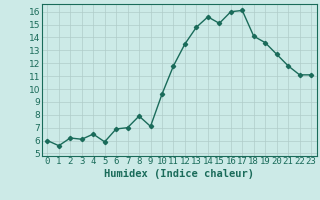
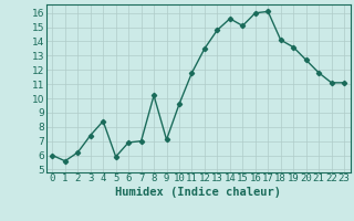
3: 6.1 -> 7.4
4: 6.5 -> 8.4
8: 7.9 -> 10.2
